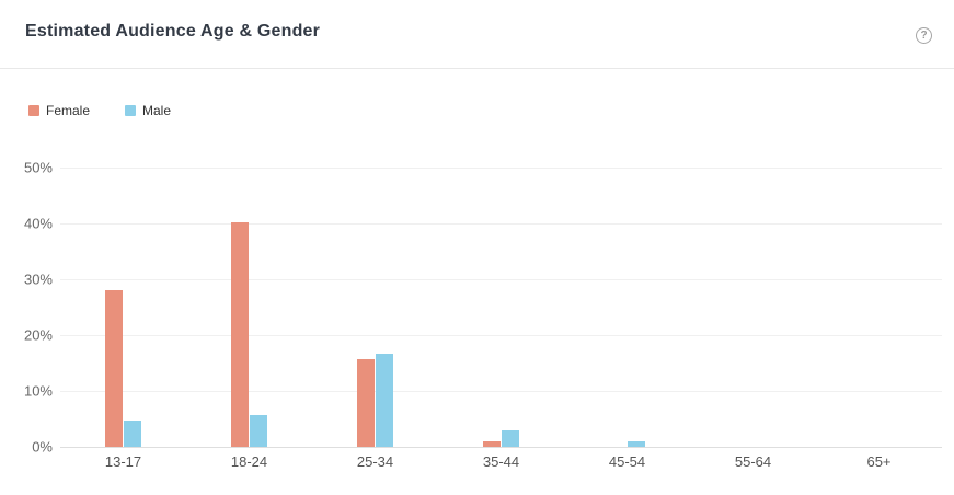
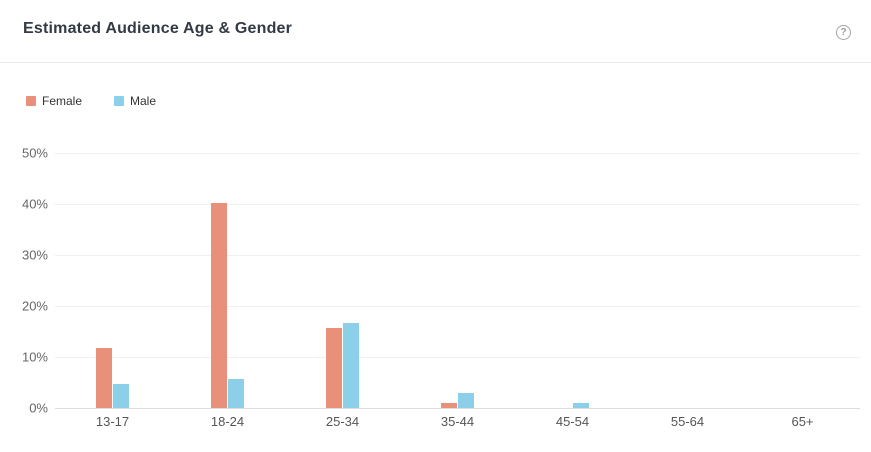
Female/13-17: 28% -> 12%
